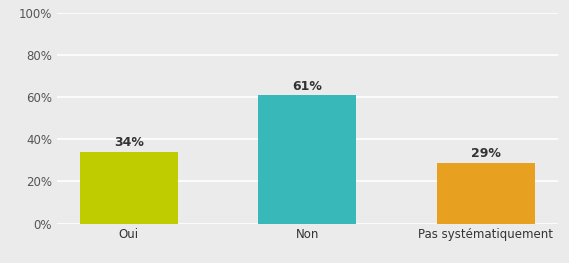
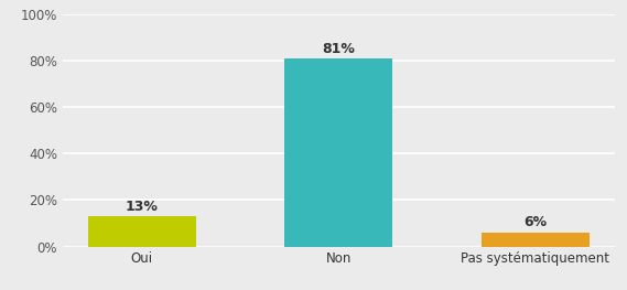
Oui: 34% -> 13%
Non: 61% -> 81%
Pas systématiquement: 29% -> 6%
